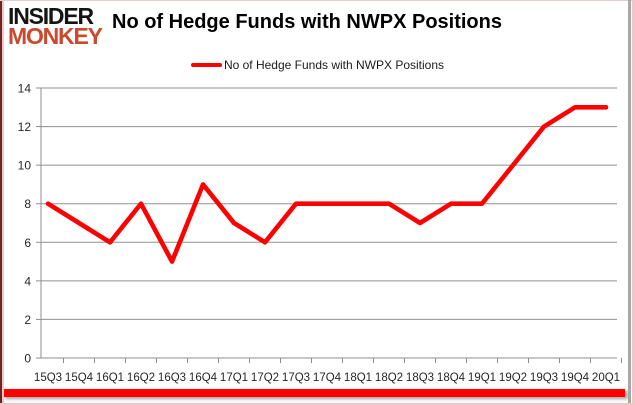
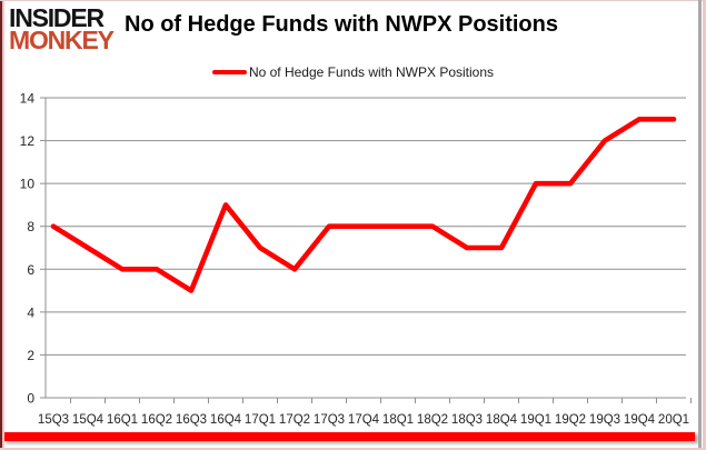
16Q2: 8 -> 6
18Q4: 8 -> 7
19Q1: 8 -> 10
